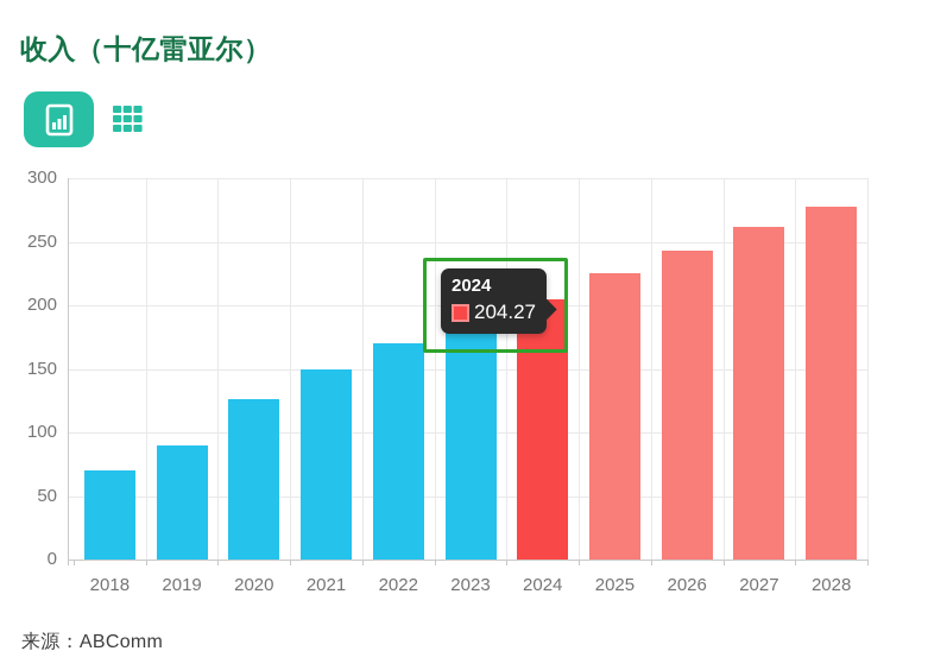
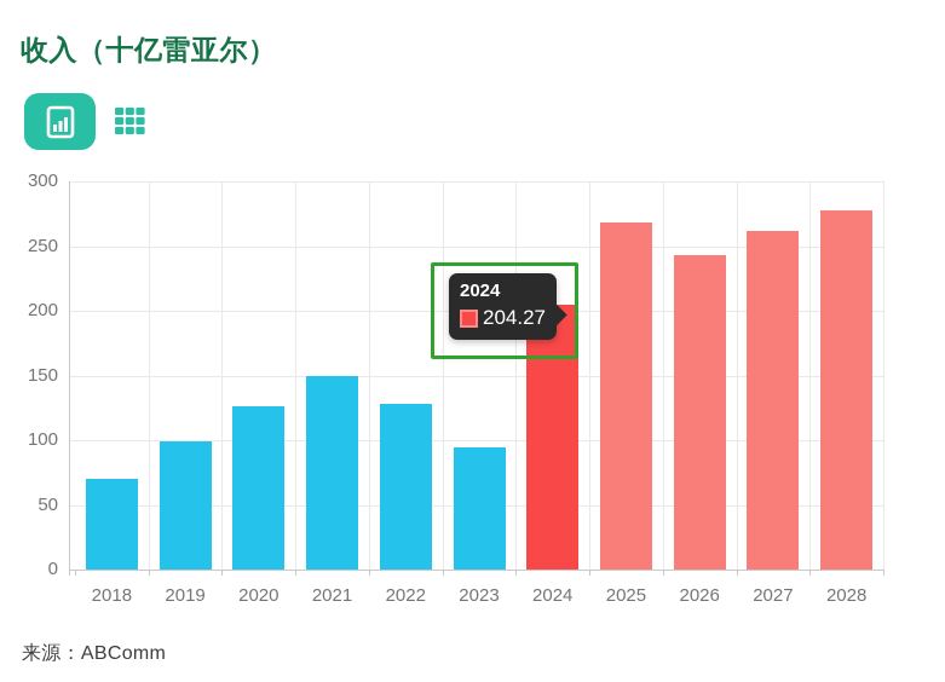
2019: 90 -> 99
2022: 170 -> 128
2023: 186 -> 94
2025: 225 -> 268
